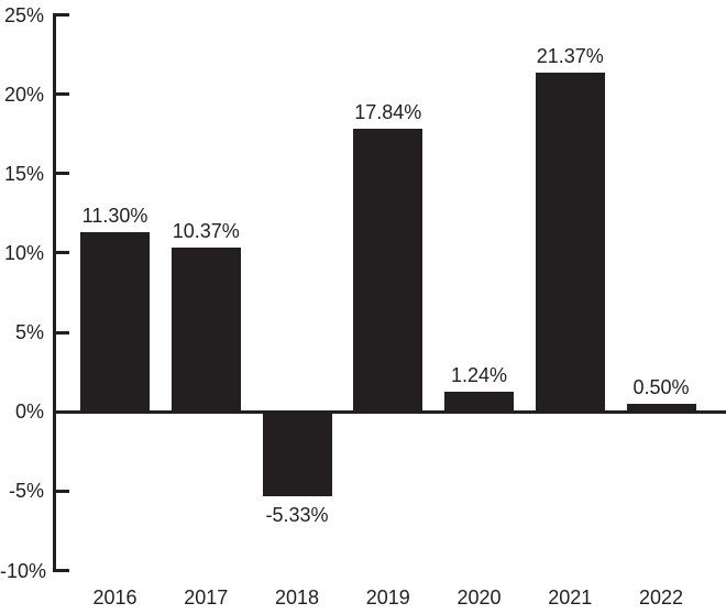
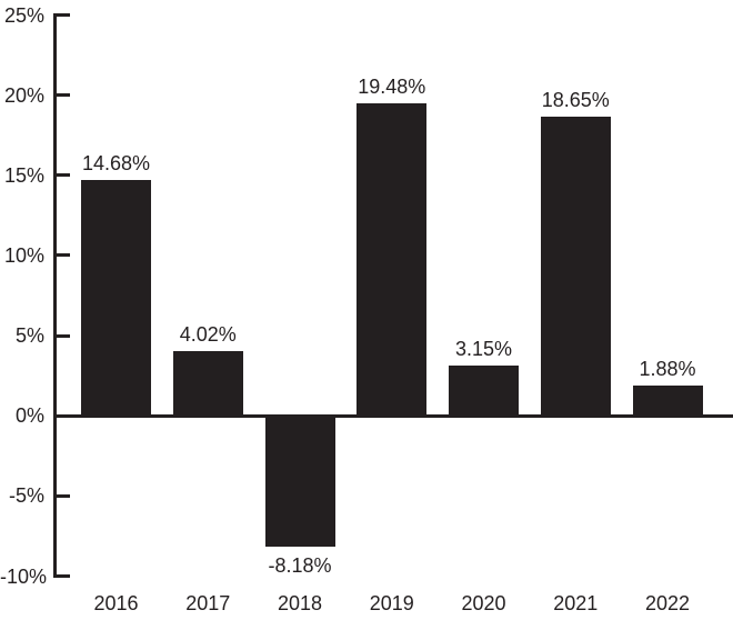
2016: 11.30% -> 14.68%
2017: 10.37% -> 4.02%
2018: -5.33% -> -8.18%
2019: 17.84% -> 19.48%
2020: 1.24% -> 3.15%
2021: 21.37% -> 18.65%
2022: 0.50% -> 1.88%
